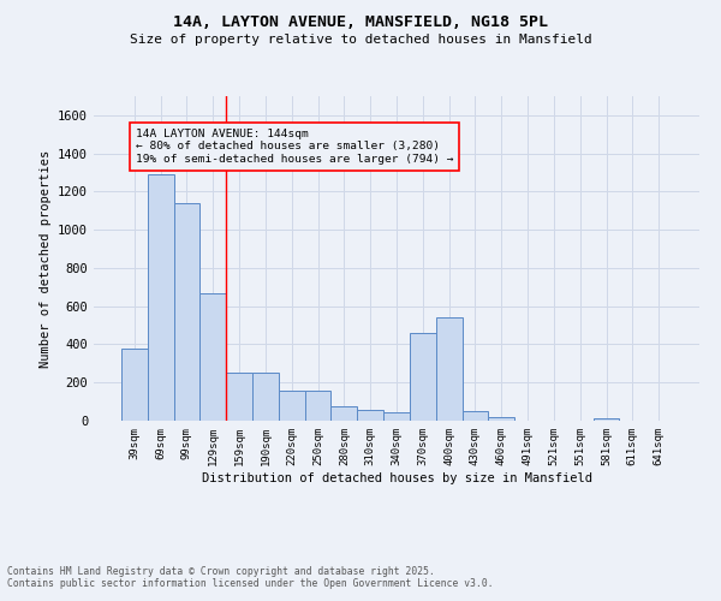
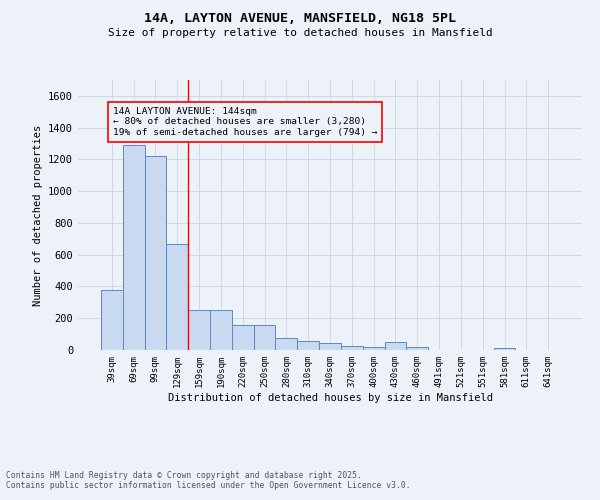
99sqm: 1140 -> 1220
370sqm: 460 -> 20
400sqm: 540 -> 20
